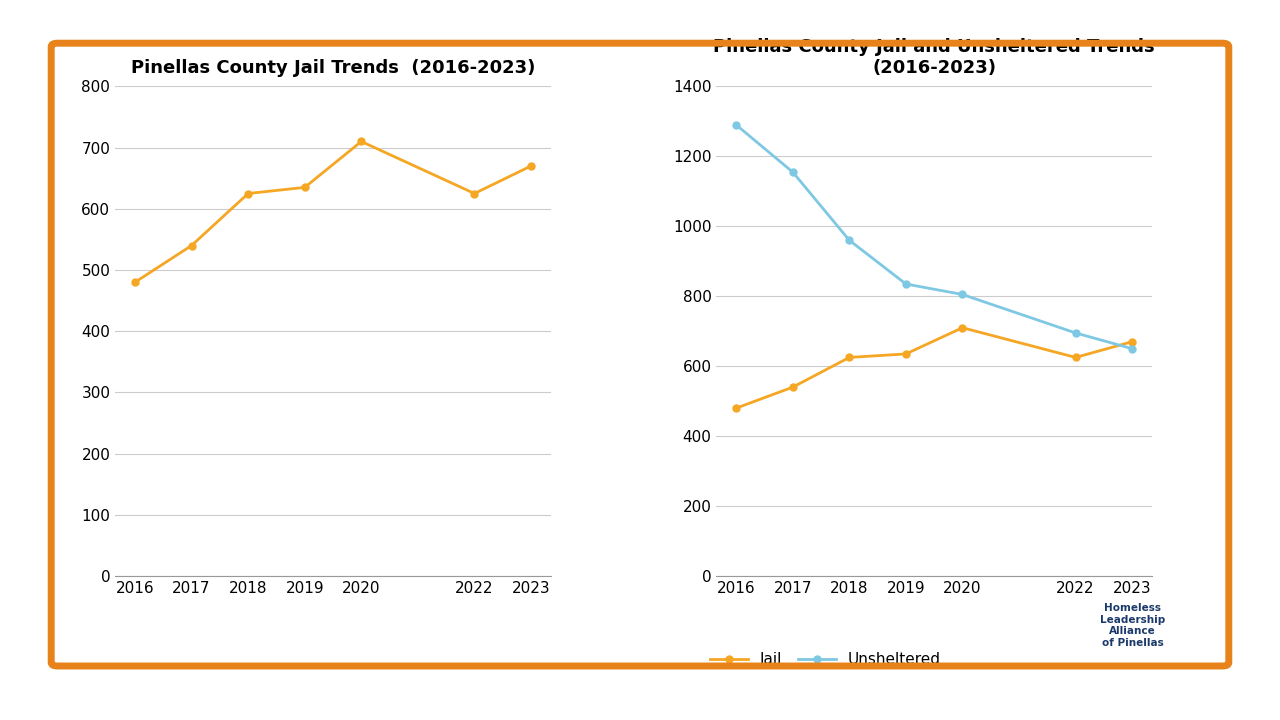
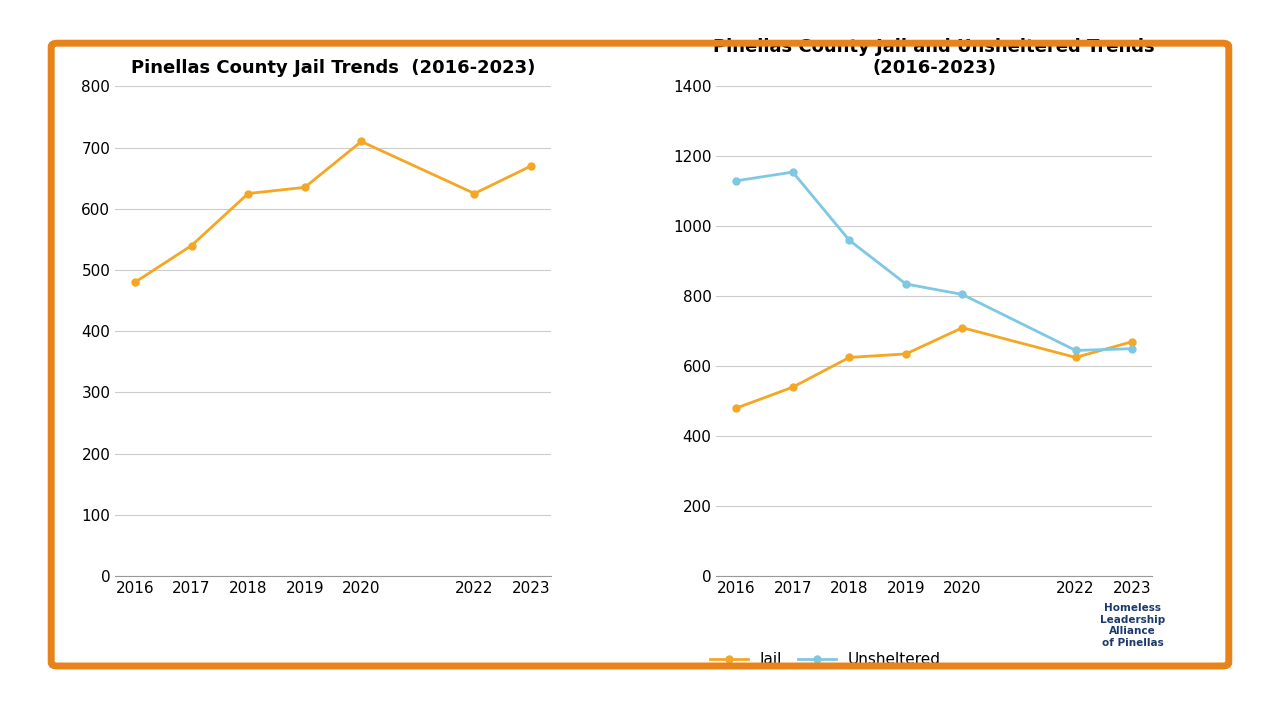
Pinellas County Jail and Unsheltered Trends (2016-2023)/Unsheltered/2016: 1290 -> 1130
Pinellas County Jail and Unsheltered Trends (2016-2023)/Unsheltered/2022: 695 -> 645
